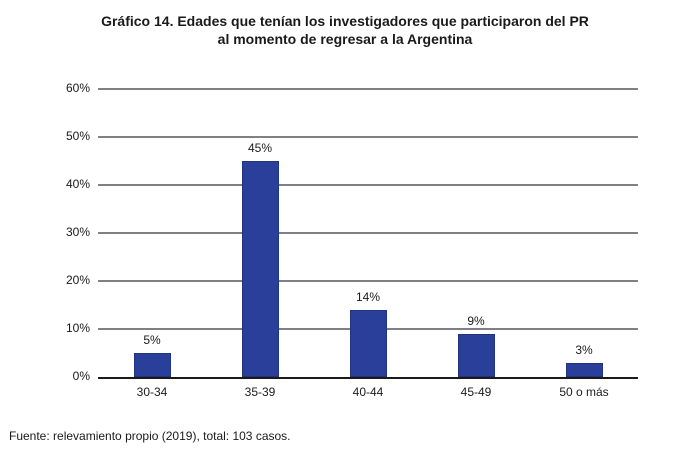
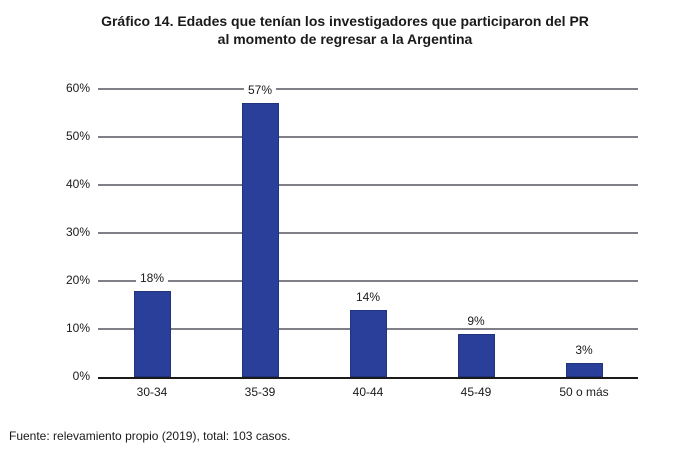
30-34: 5% -> 18%
35-39: 45% -> 57%
